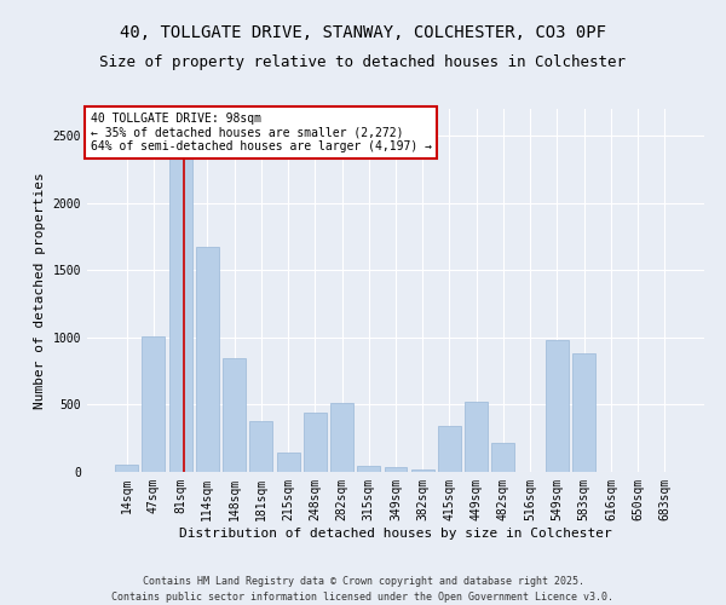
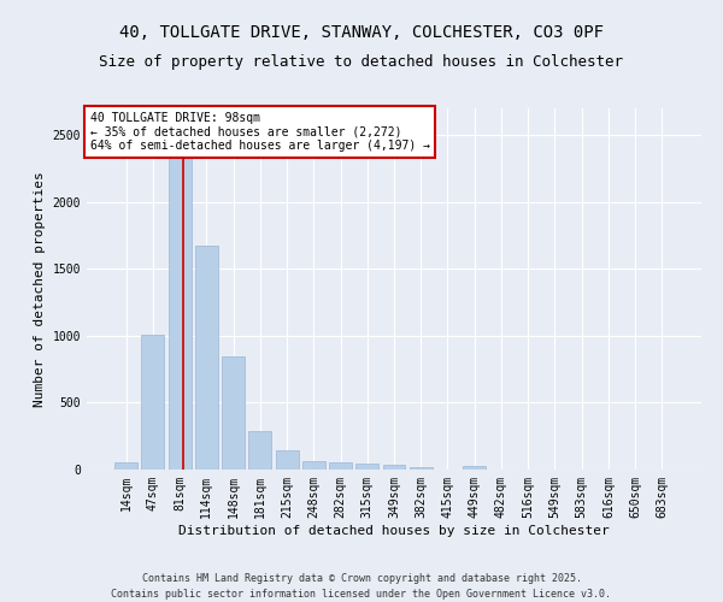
181sqm: 380 -> 290
248sqm: 440 -> 60
282sqm: 510 -> 60
415sqm: 340 -> 0
449sqm: 520 -> 30
482sqm: 220 -> 0
549sqm: 980 -> 0
583sqm: 880 -> 0
